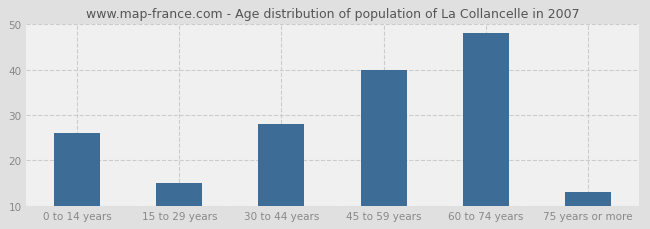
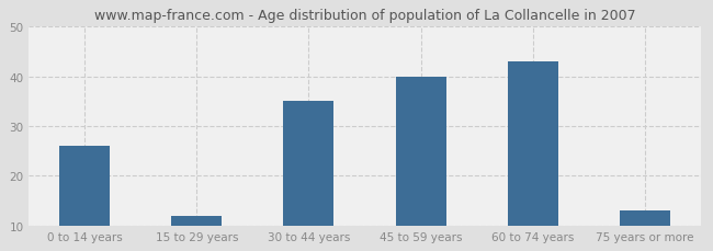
15 to 29 years: 15 -> 12
30 to 44 years: 28 -> 35
60 to 74 years: 48 -> 43
